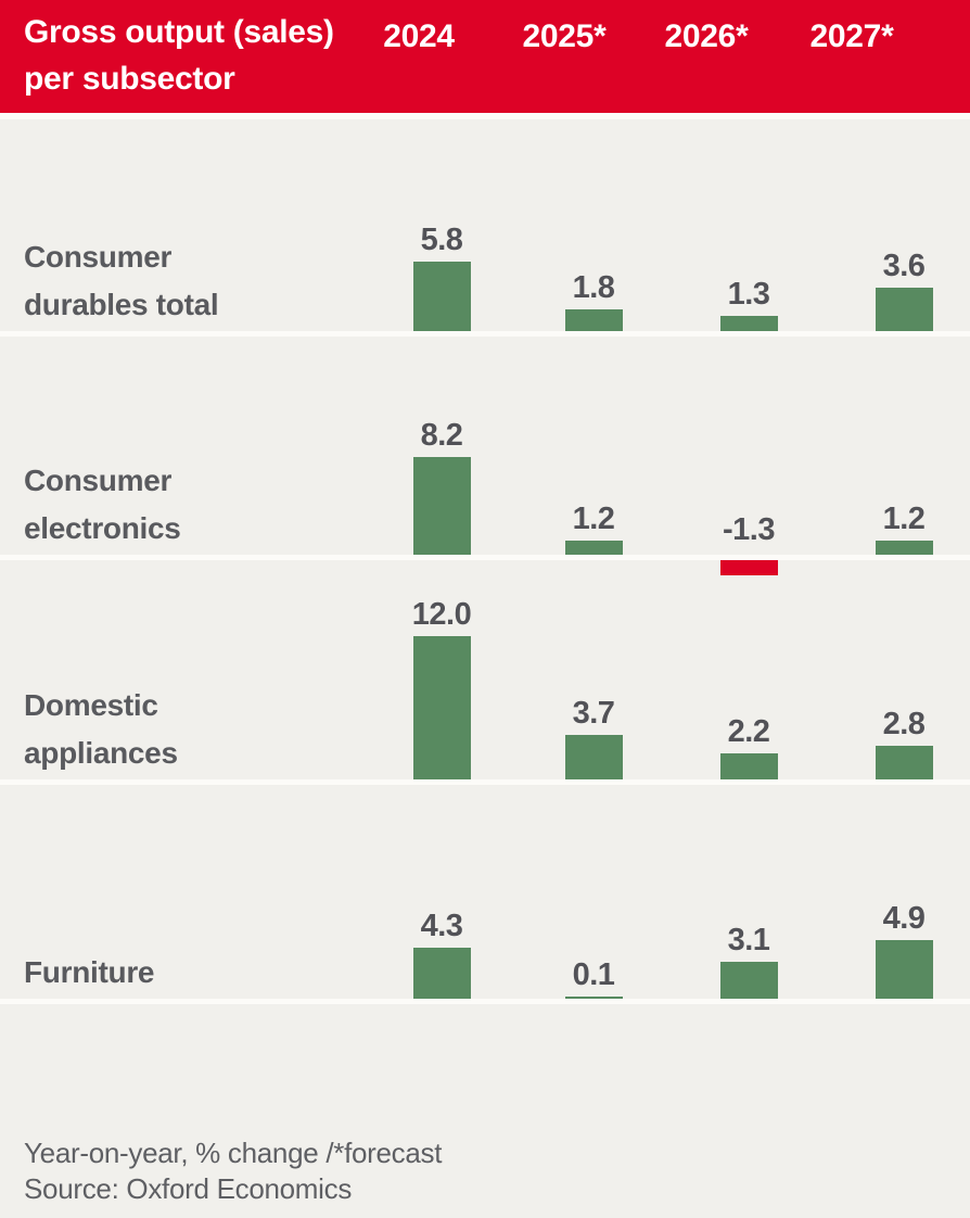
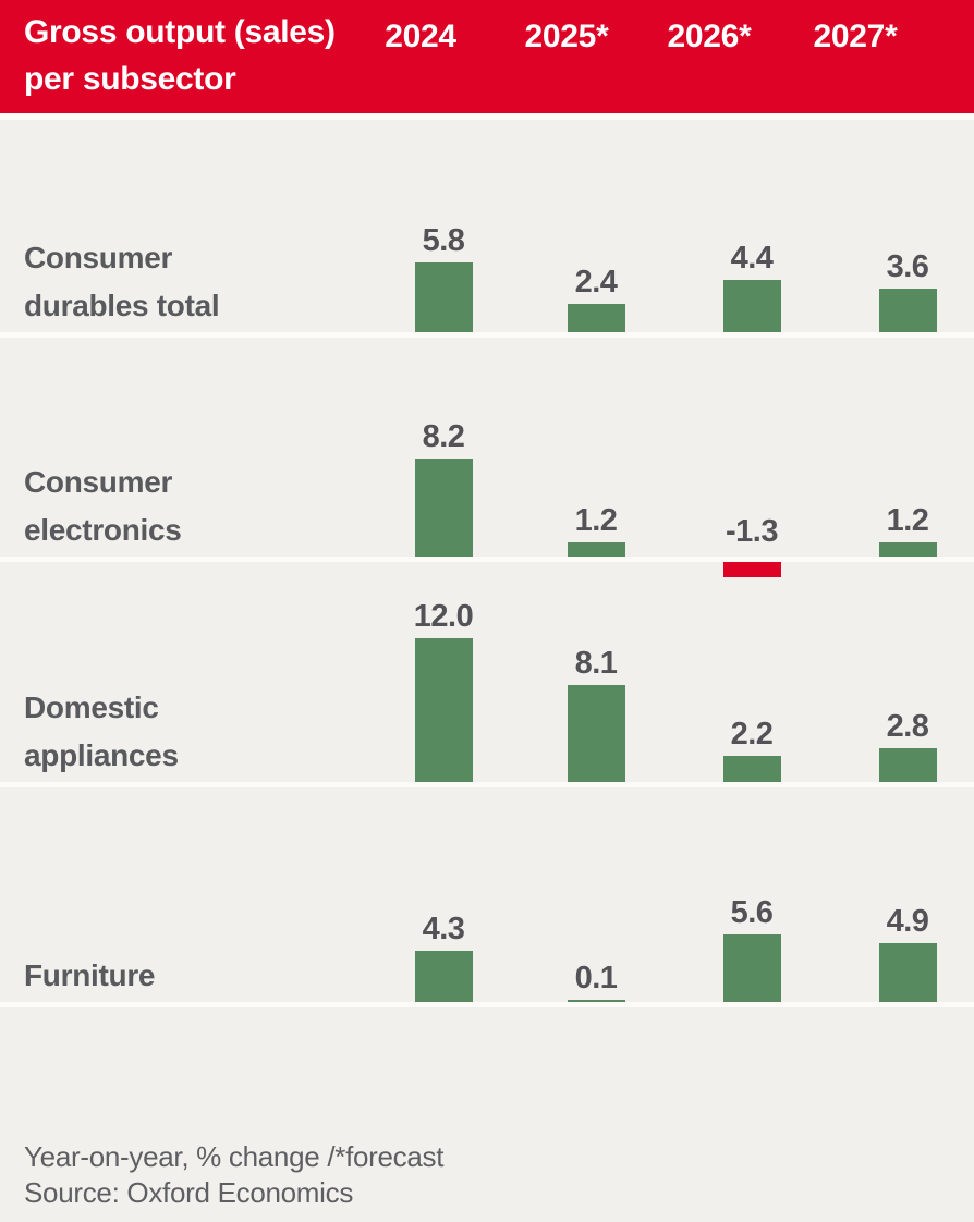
Consumer durables total/2025*: 1.8 -> 2.4
Domestic appliances/2025*: 3.7 -> 8.1
Consumer durables total/2026*: 1.3 -> 4.4
Furniture/2026*: 3.1 -> 5.6
